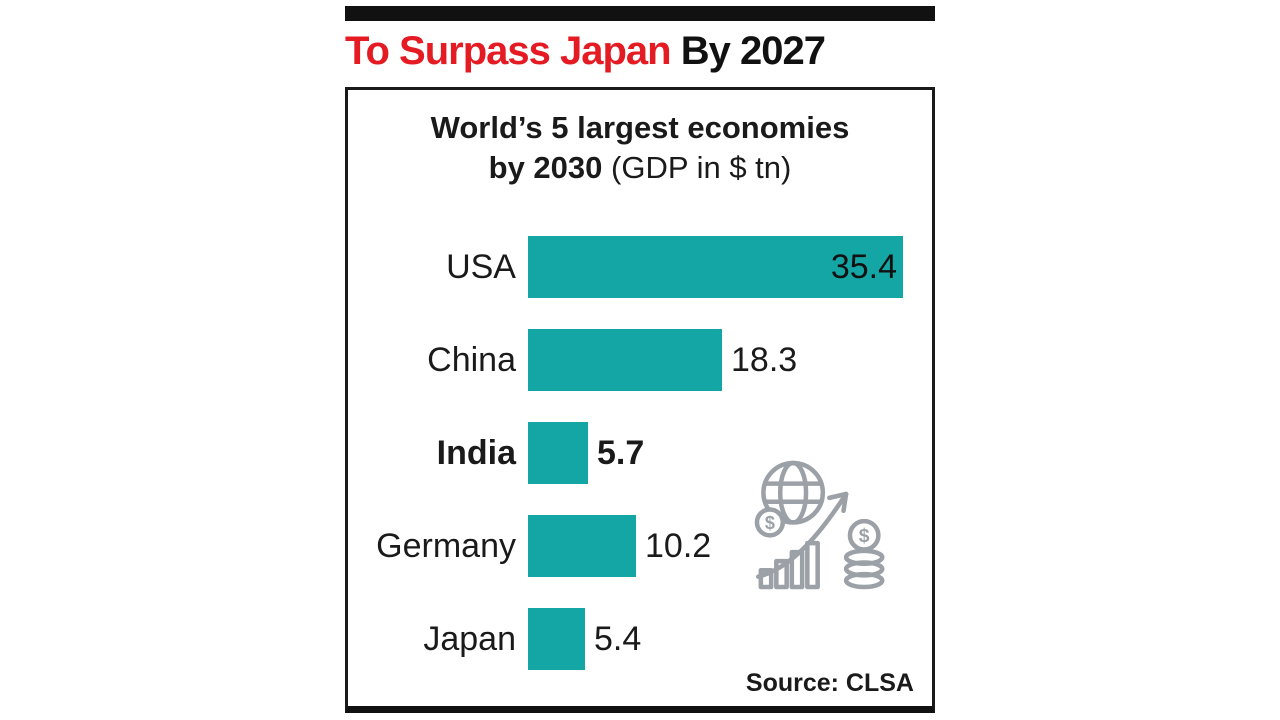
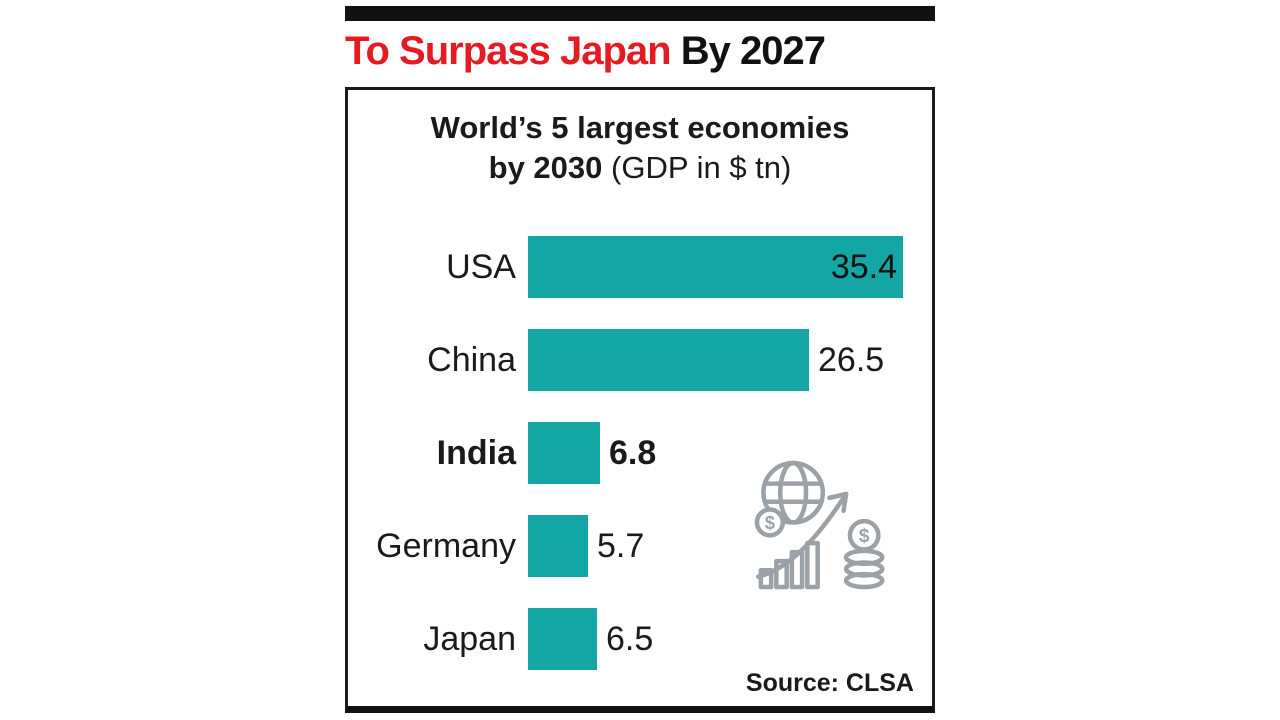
China: 18.3 -> 26.5
India: 5.7 -> 6.8
Germany: 10.2 -> 5.7
Japan: 5.4 -> 6.5
